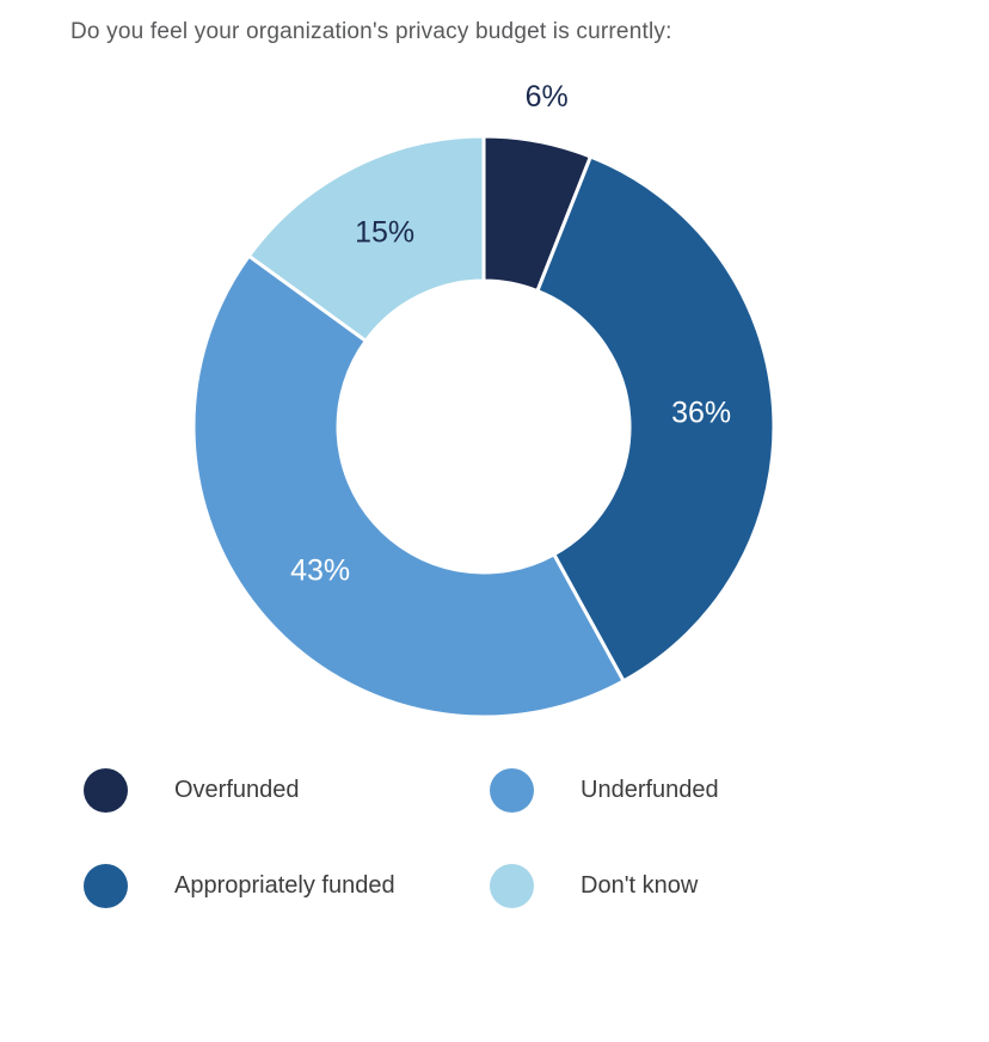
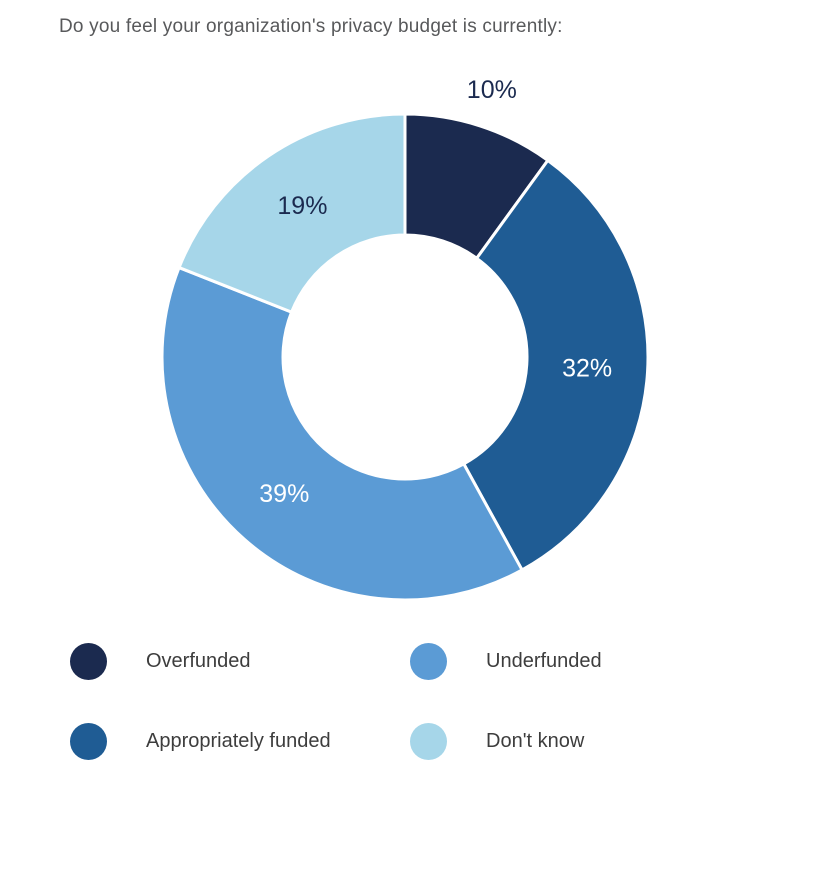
Overfunded: 6% -> 10%
Appropriately funded: 36% -> 32%
Underfunded: 43% -> 39%
Don't know: 15% -> 19%
